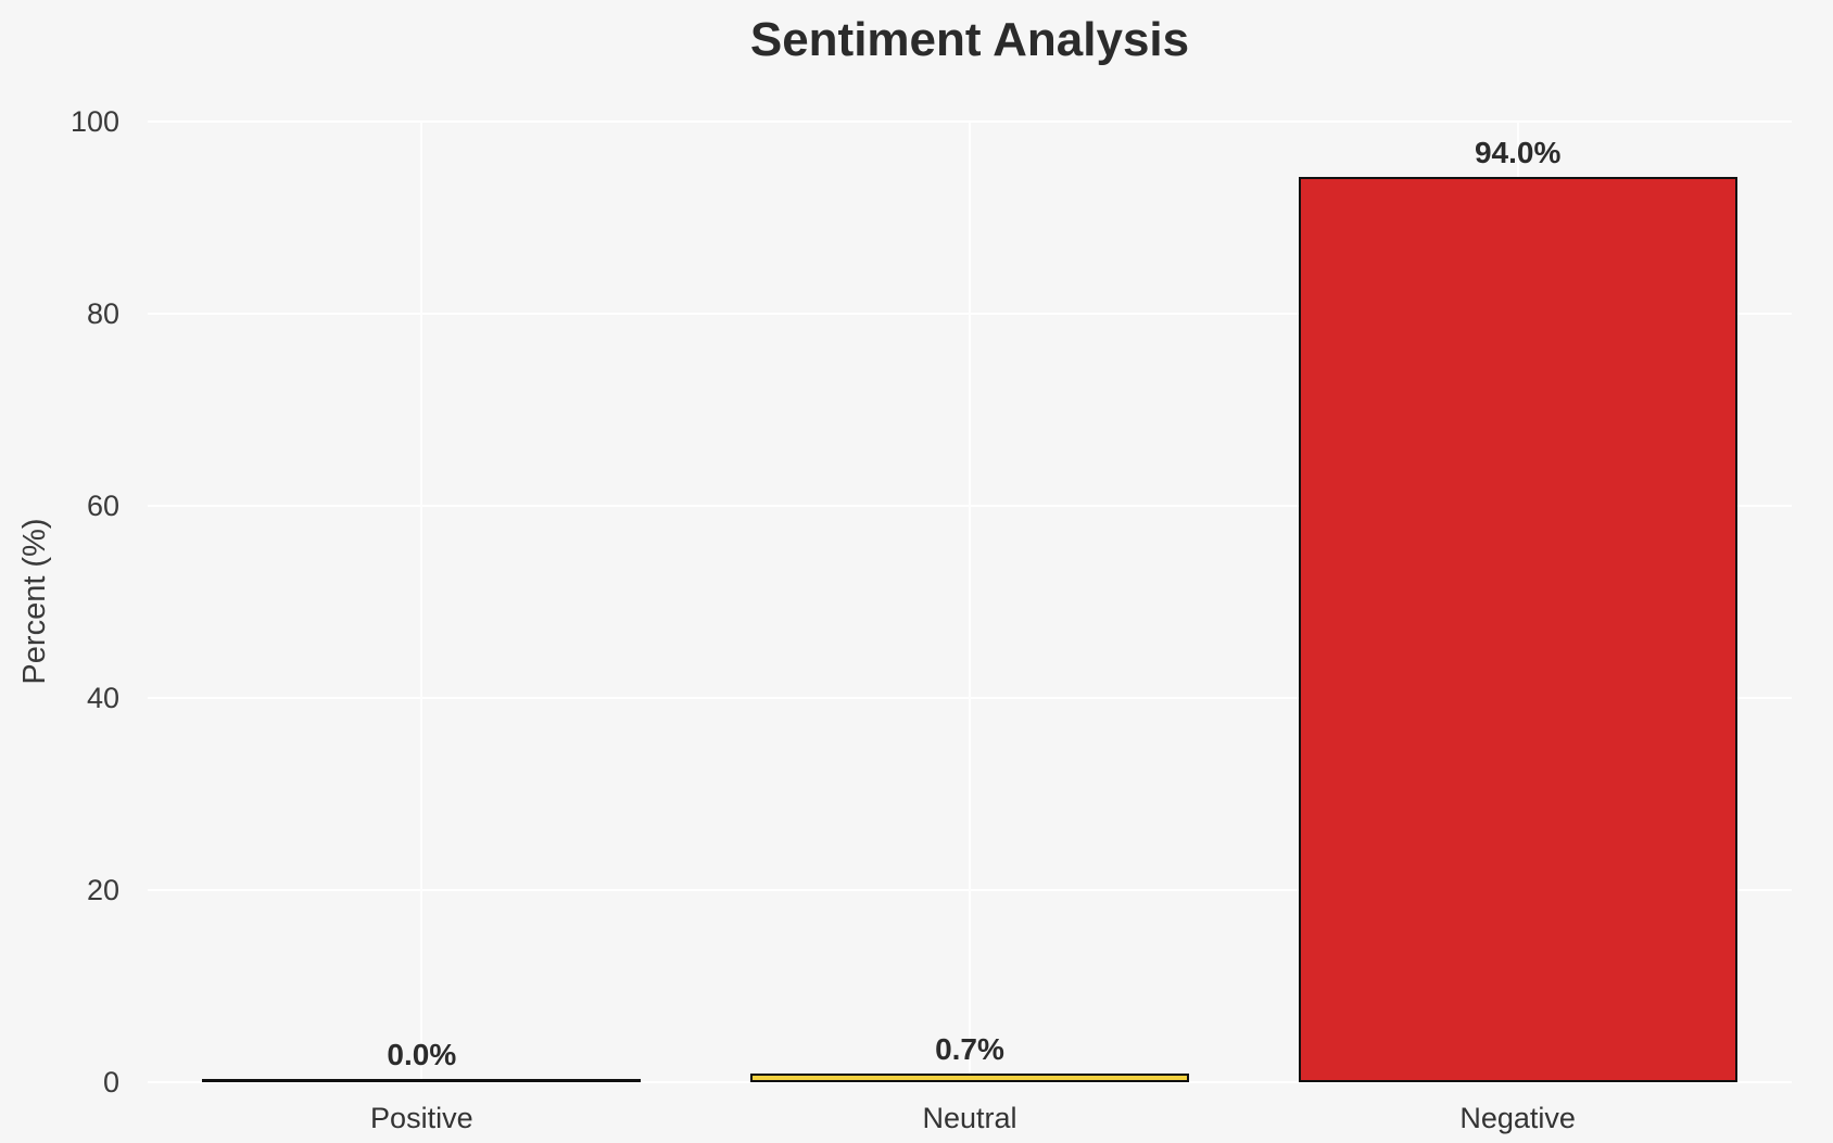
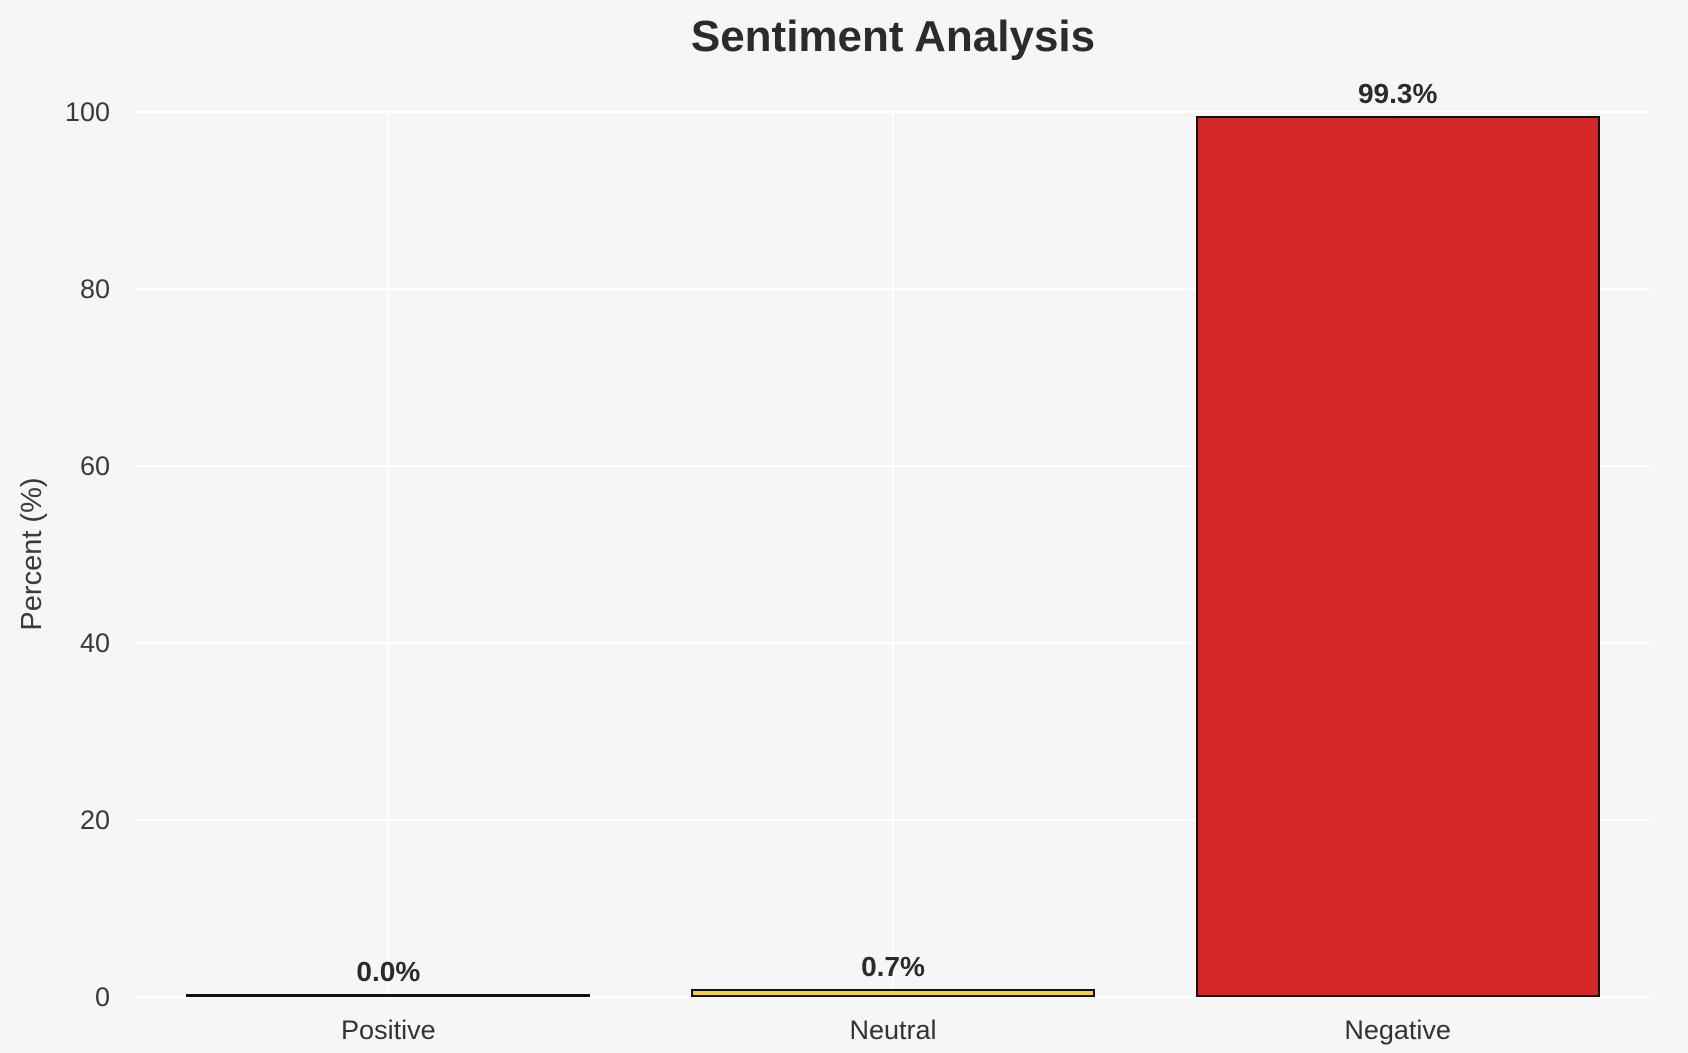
Negative: 94.0% -> 99.3%
